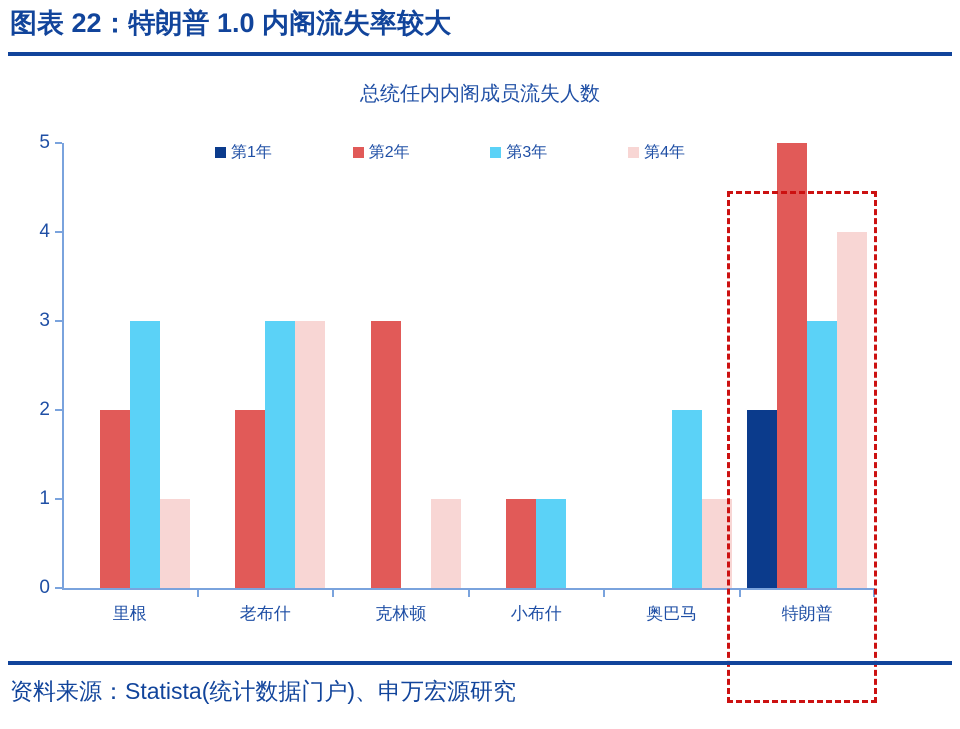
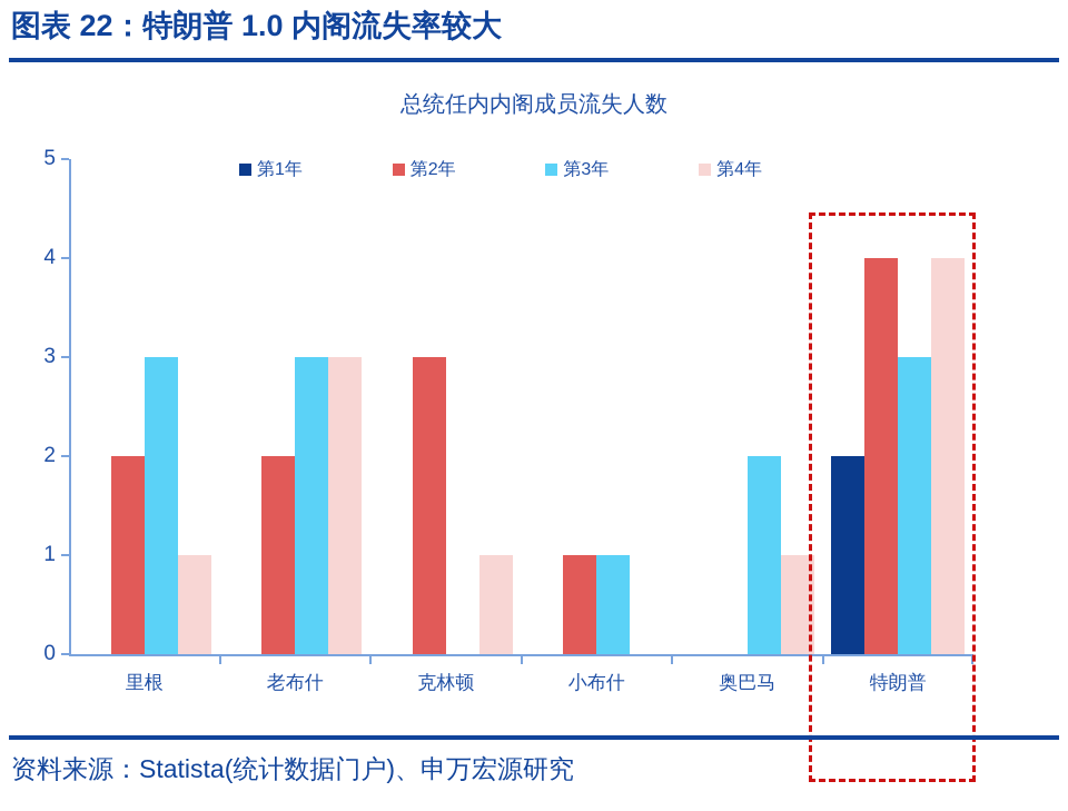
第2年/特朗普: 5 -> 4
